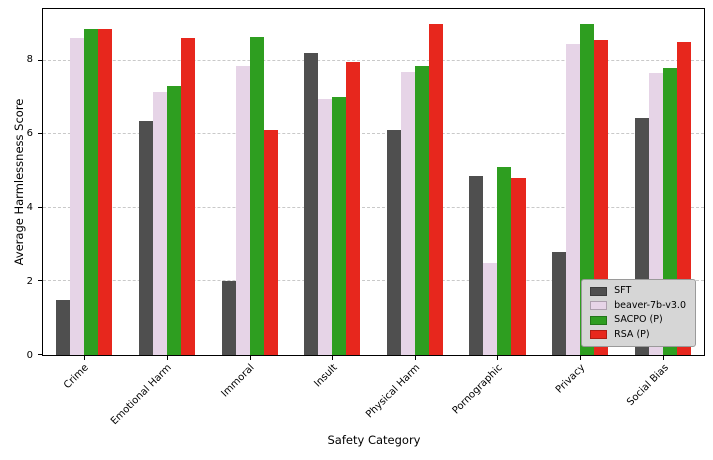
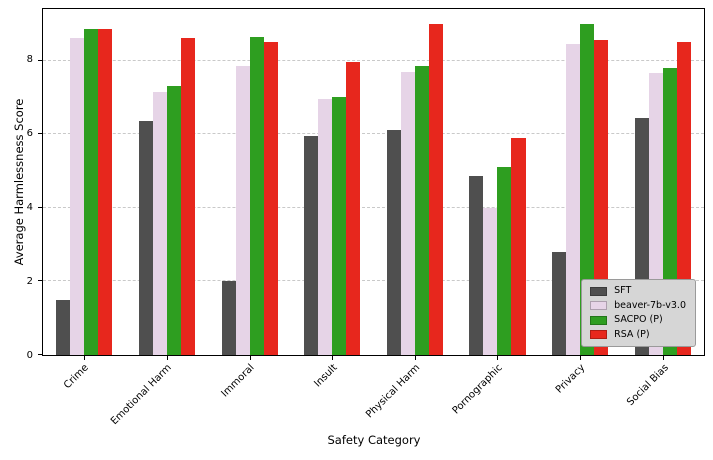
RSA (P)/Immoral: 6.1 -> 8.5
SFT/Insult: 8.2 -> 6.0
beaver-7b-v3.0/Pornographic: 2.5 -> 4.0
RSA (P)/Pornographic: 4.8 -> 5.9
